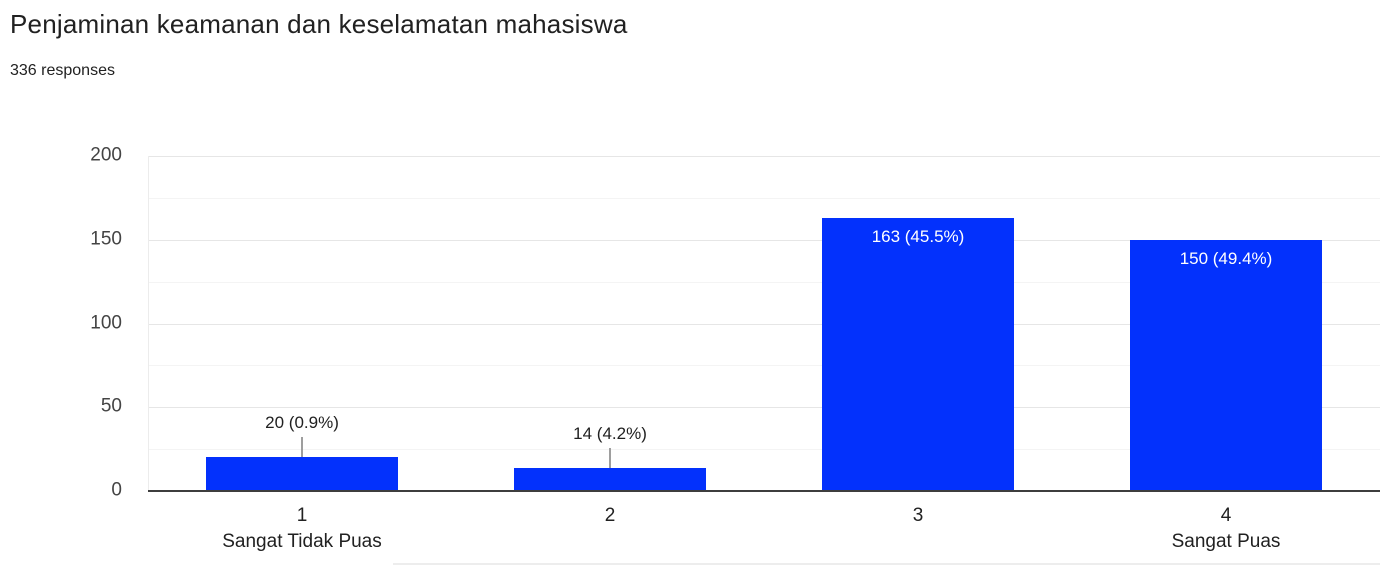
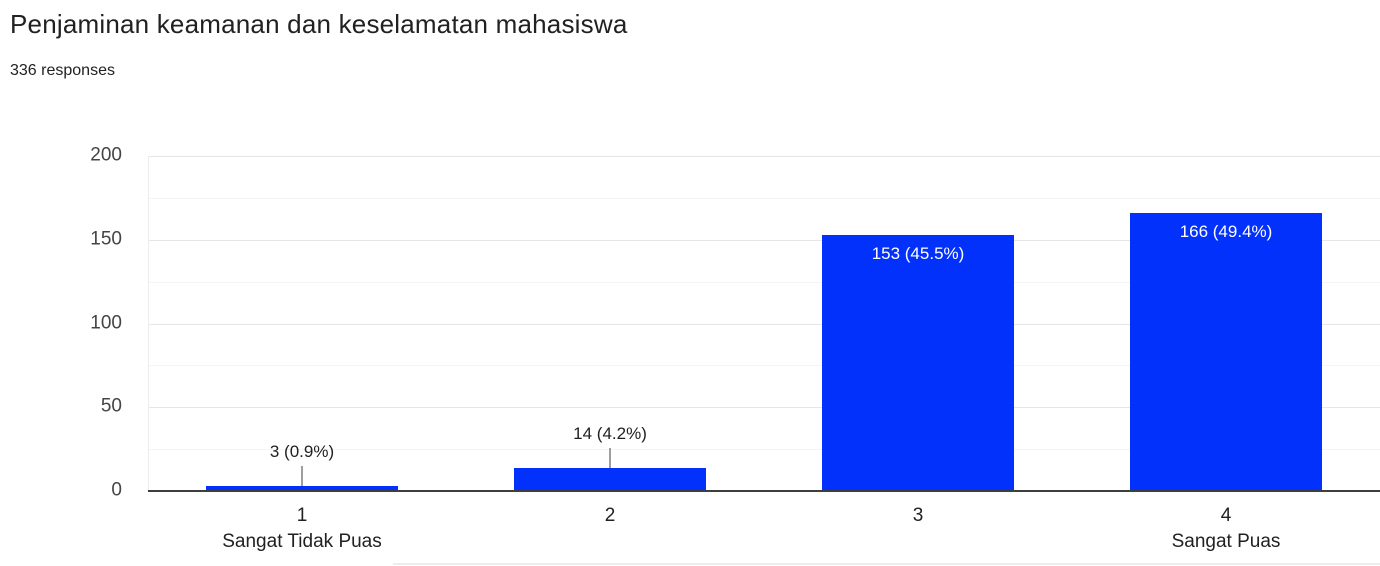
1: 20 -> 3
3: 163 -> 153
4: 150 -> 166
